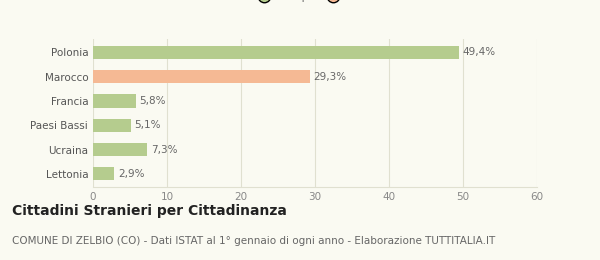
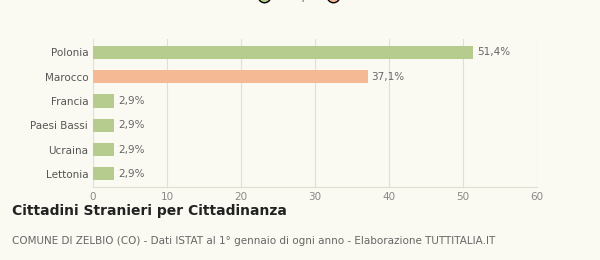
Polonia: 49,4% -> 51,4%
Marocco: 29,3% -> 37,1%
Francia: 5,8% -> 2,9%
Paesi Bassi: 5,1% -> 2,9%
Ucraina: 7,3% -> 2,9%
